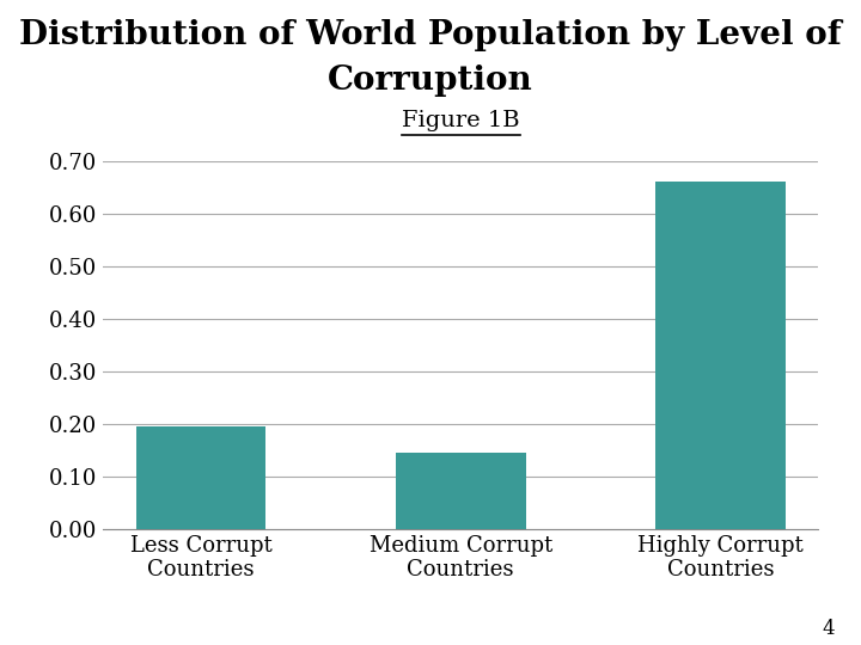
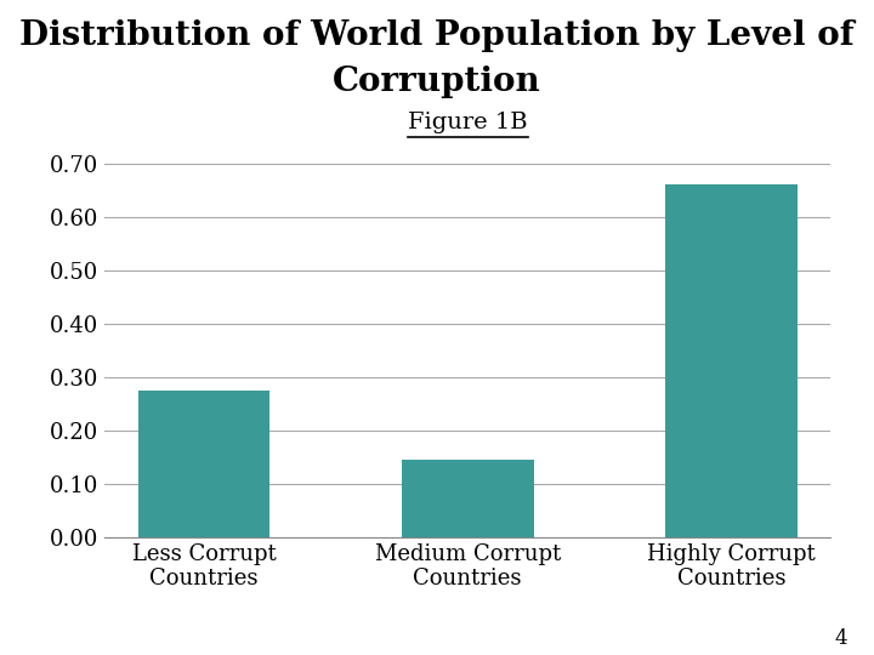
Less Corrupt Countries: 0.195 -> 0.275
